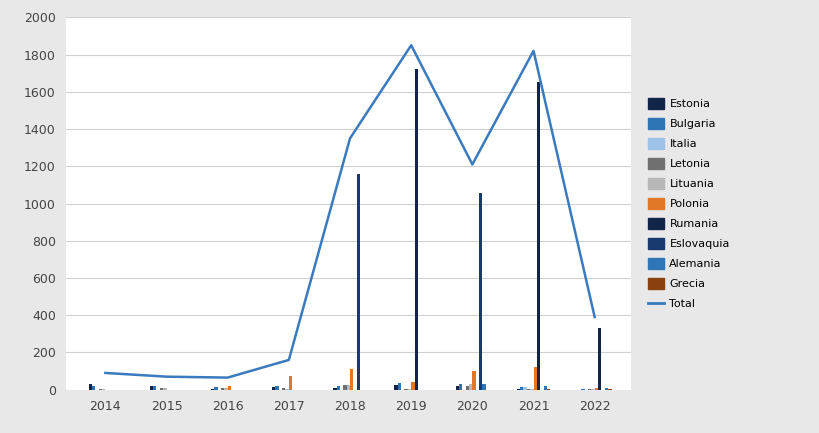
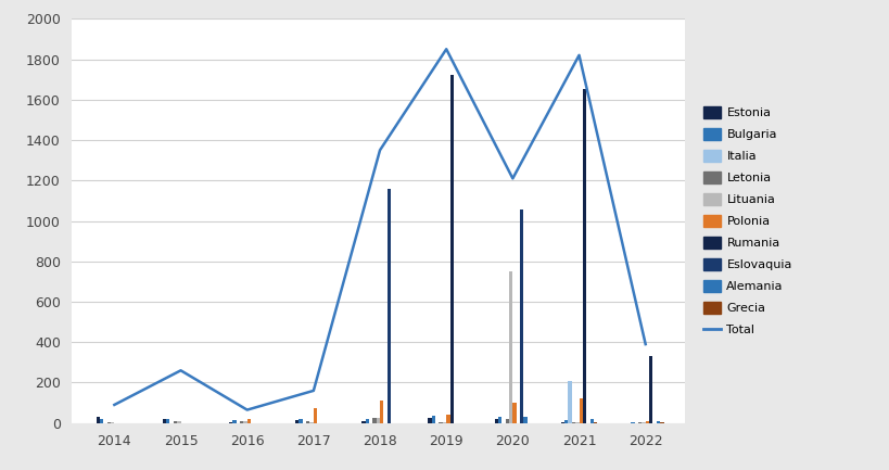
Total/2015: 70 -> 260
Lituania/2020: 30 -> 750
Italia/2021: 20 -> 210
